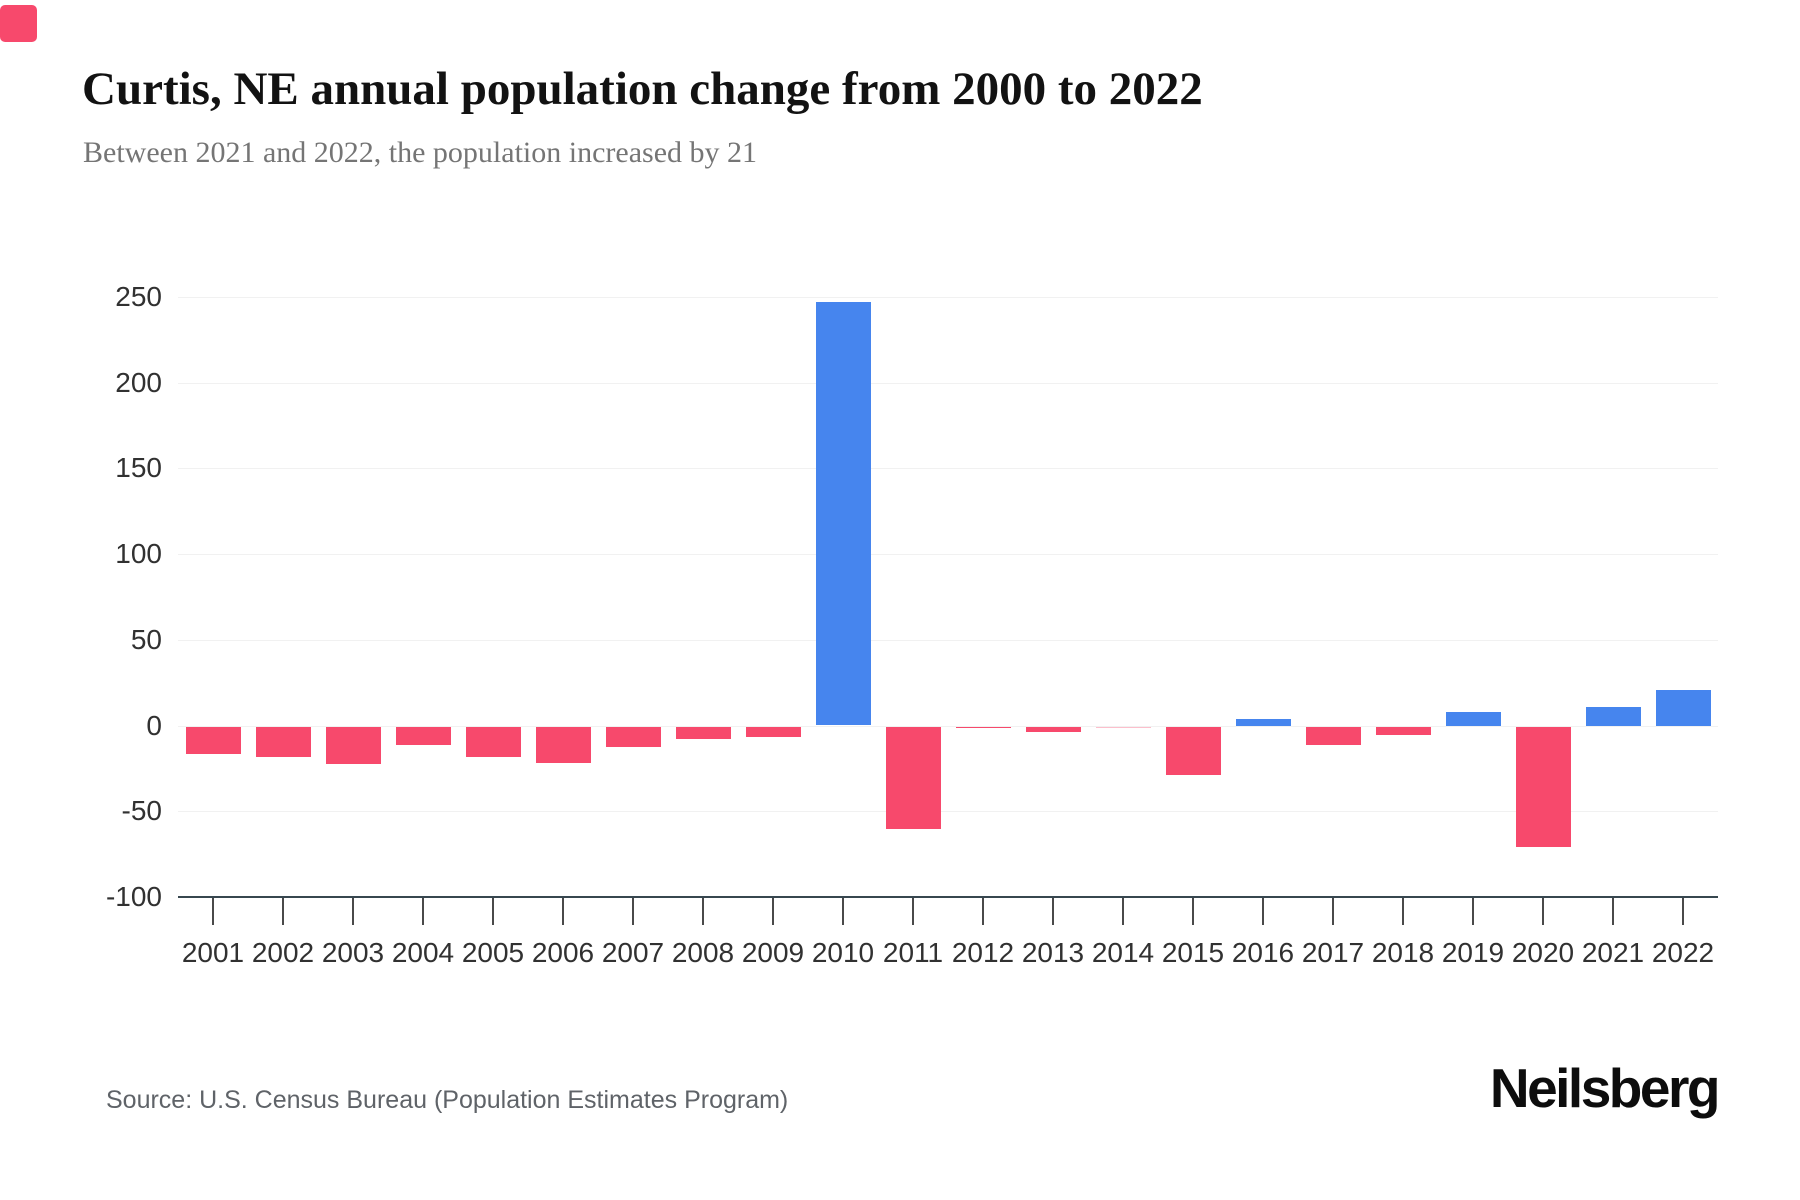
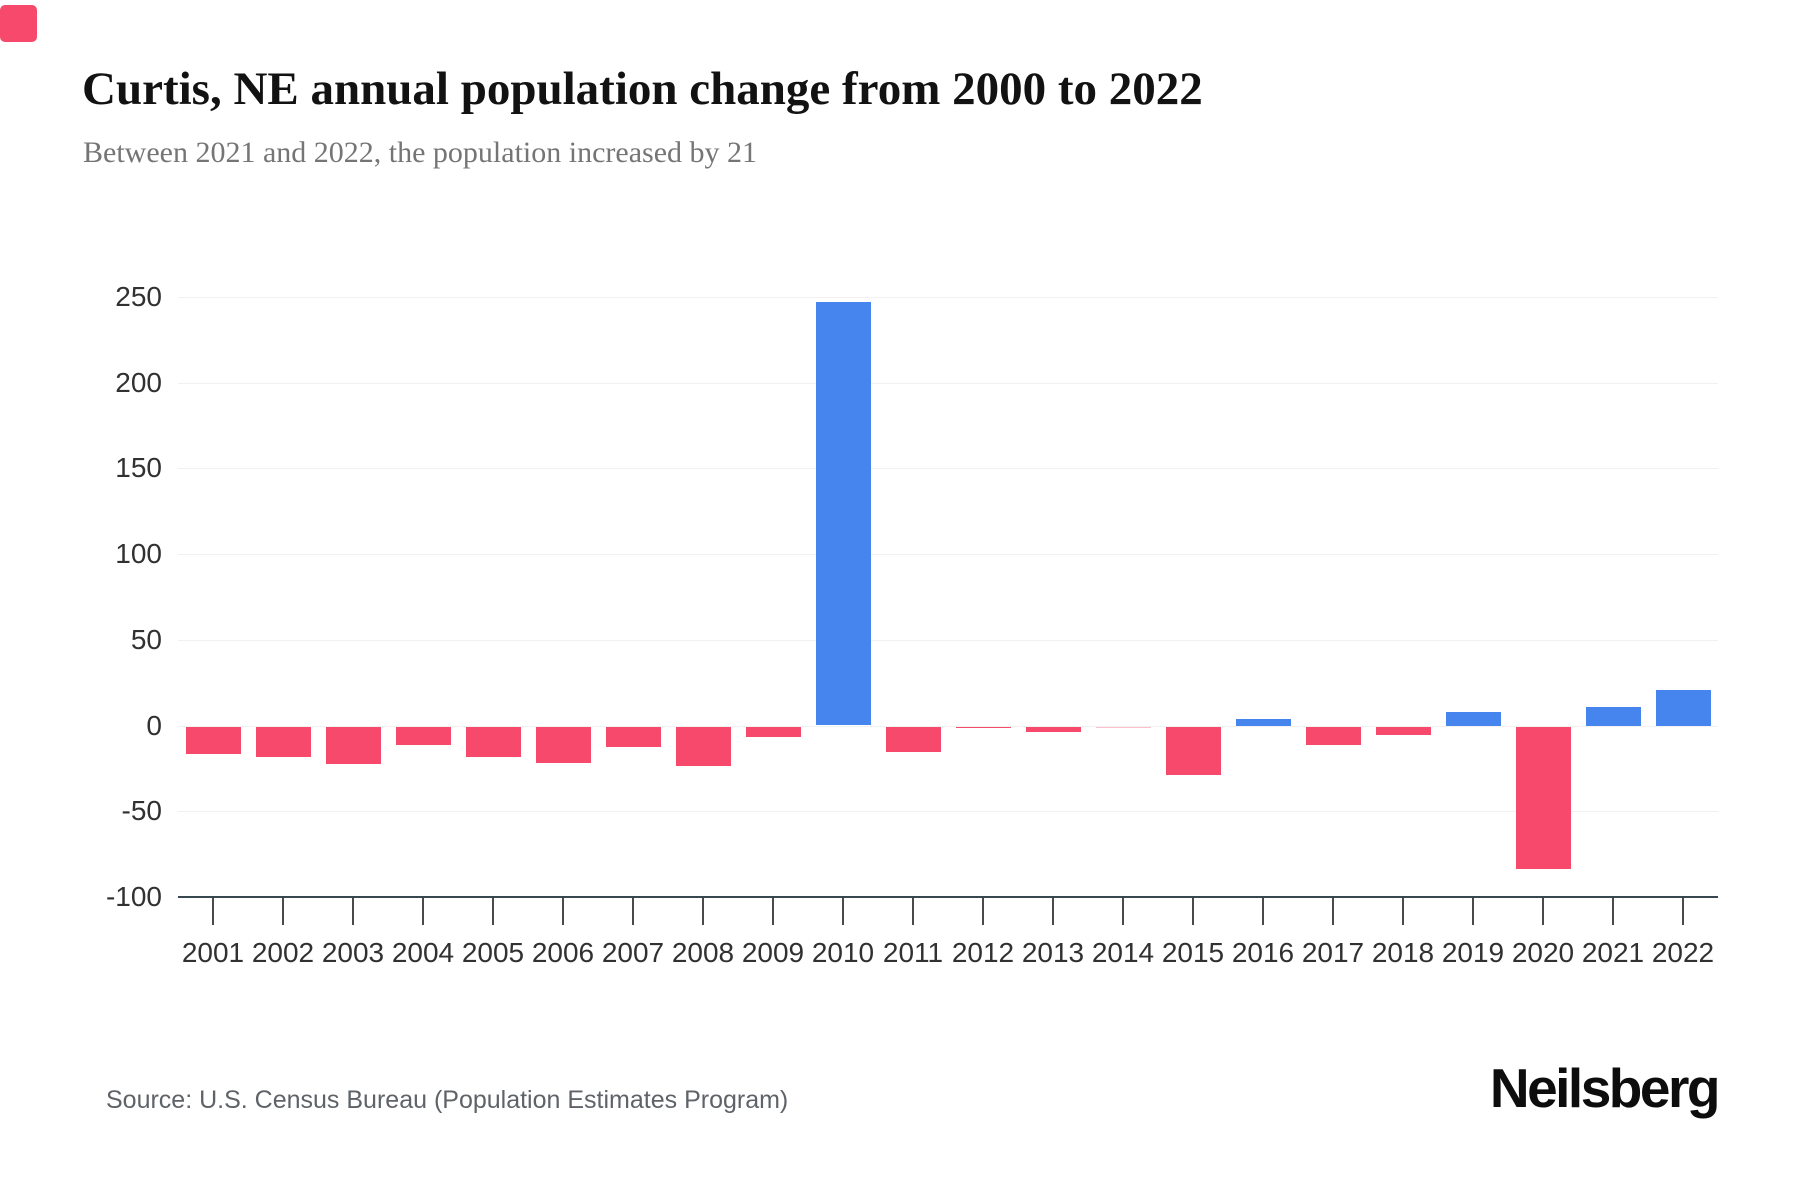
2008: -7 -> -23
2011: -60 -> -15
2020: -70 -> -83
